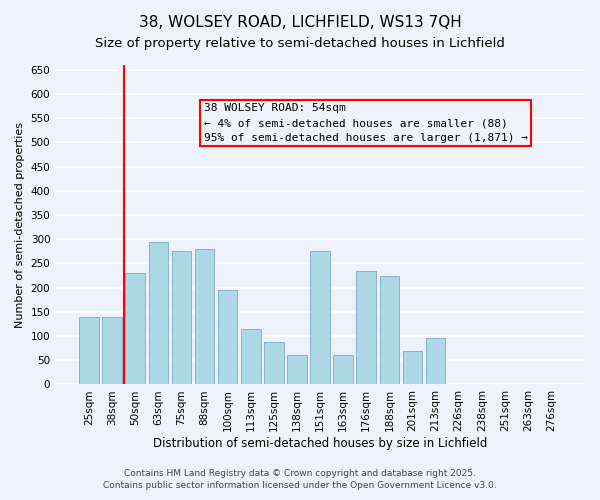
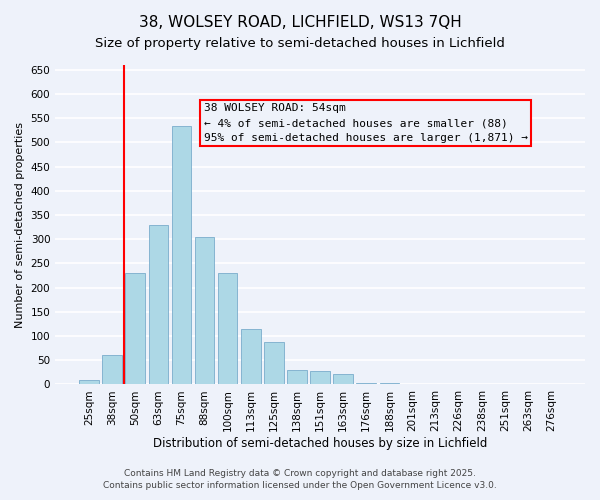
25sqm: 140 -> 10
38sqm: 140 -> 60
63sqm: 295 -> 330
75sqm: 275 -> 535
88sqm: 280 -> 305
100sqm: 195 -> 230
138sqm: 60 -> 30
151sqm: 275 -> 27
163sqm: 60 -> 22
176sqm: 235 -> 3
188sqm: 225 -> 2
201sqm: 70 -> 1
213sqm: 95 -> 1
